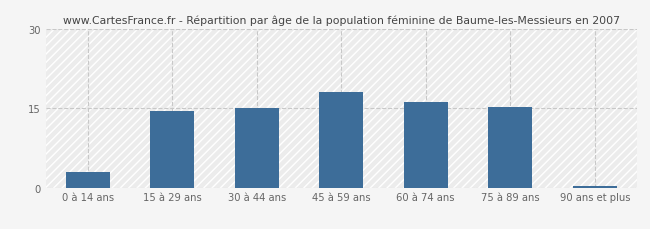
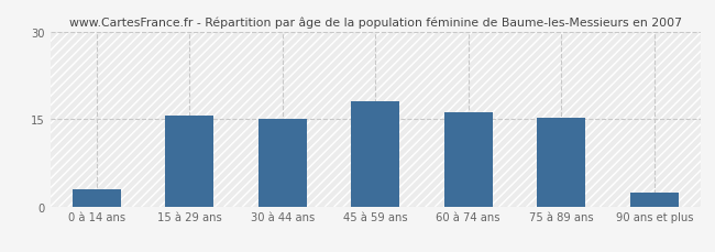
15 à 29 ans: 14.5 -> 15.6
90 ans et plus: 0.3 -> 2.4
